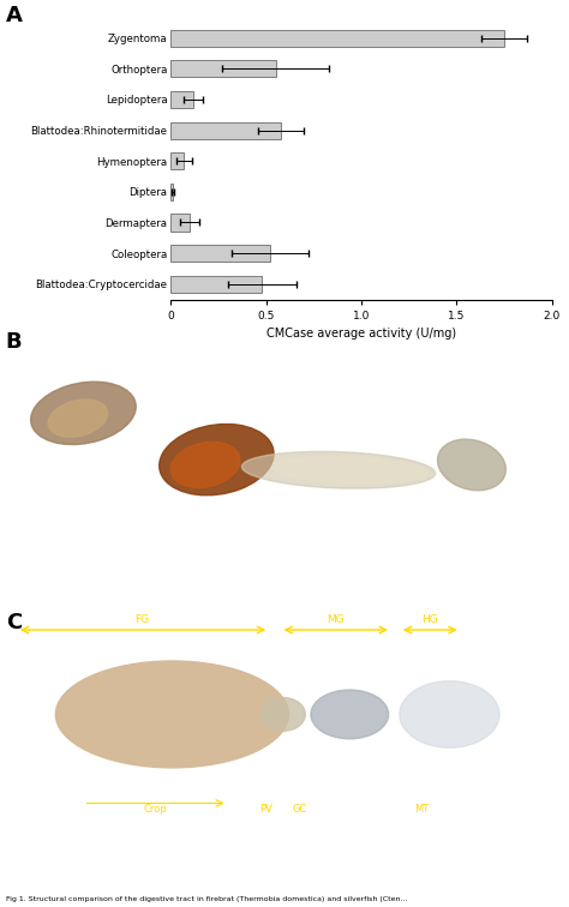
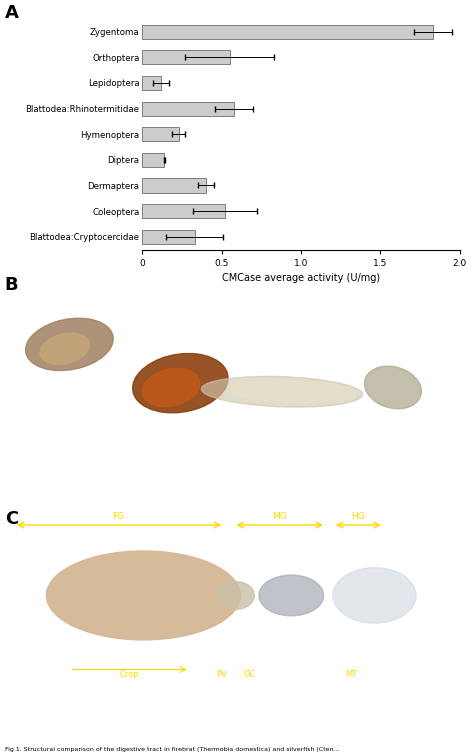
Zygentoma: 1.75 -> 1.83
Hymenoptera: 0.07 -> 0.23
Diptera: 0.01 -> 0.14
Dermaptera: 0.10 -> 0.40
Blattodea:Cryptocercidae: 0.48 -> 0.33
